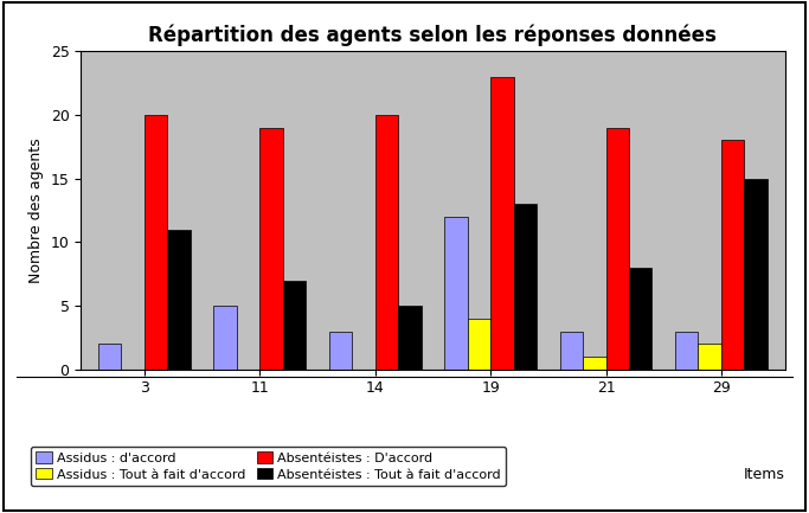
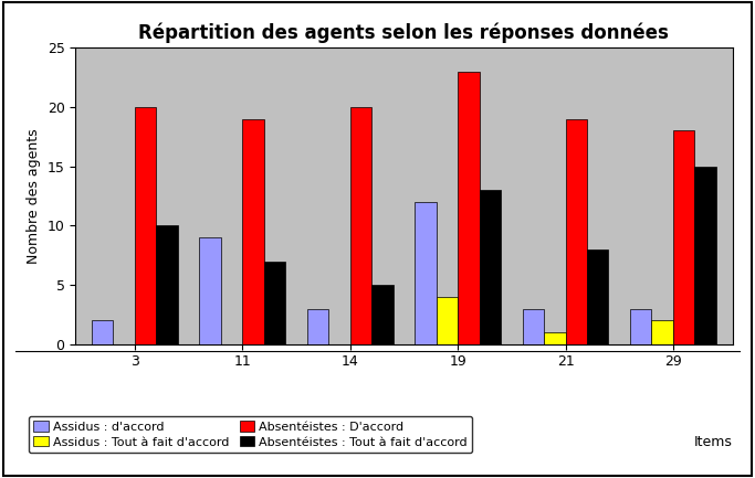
Absentéistes : Tout à fait d'accord/3: 11 -> 10
Assidus : d'accord/11: 5 -> 9
